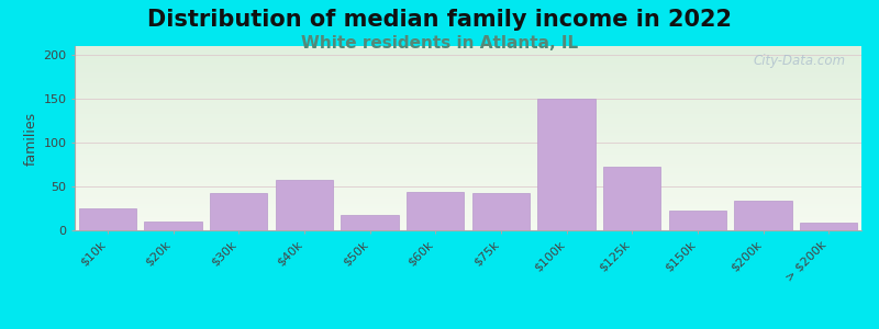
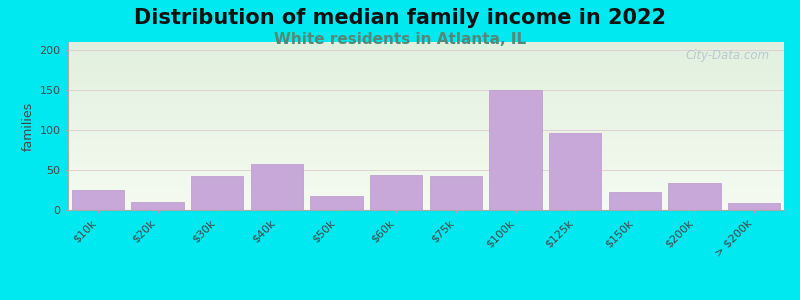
$125k: 73 -> 96
